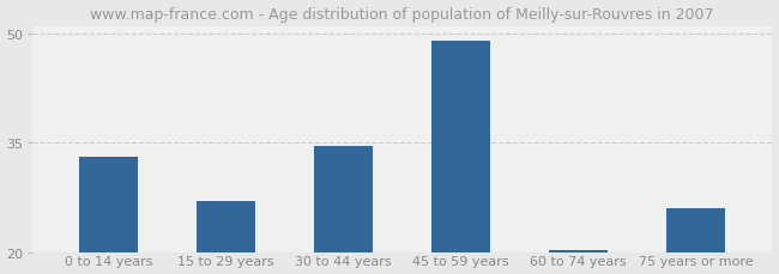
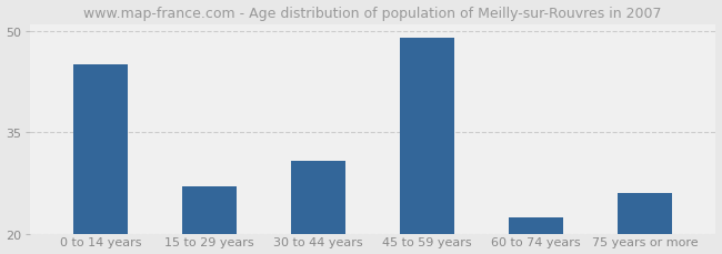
0 to 14 years: 33.0 -> 45.0
30 to 44 years: 34.5 -> 30.8
60 to 74 years: 20.3 -> 22.4
